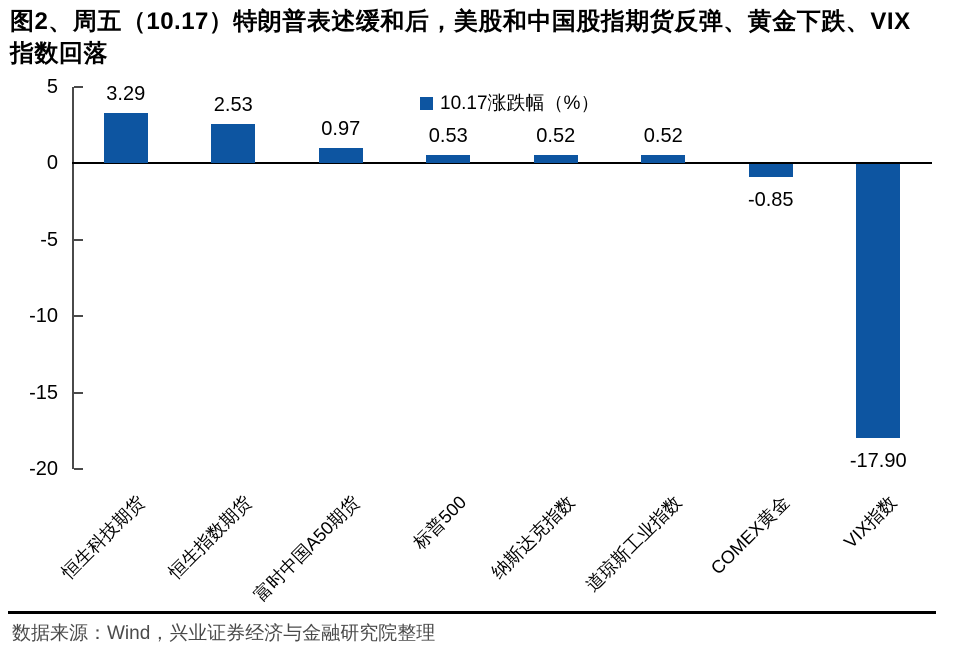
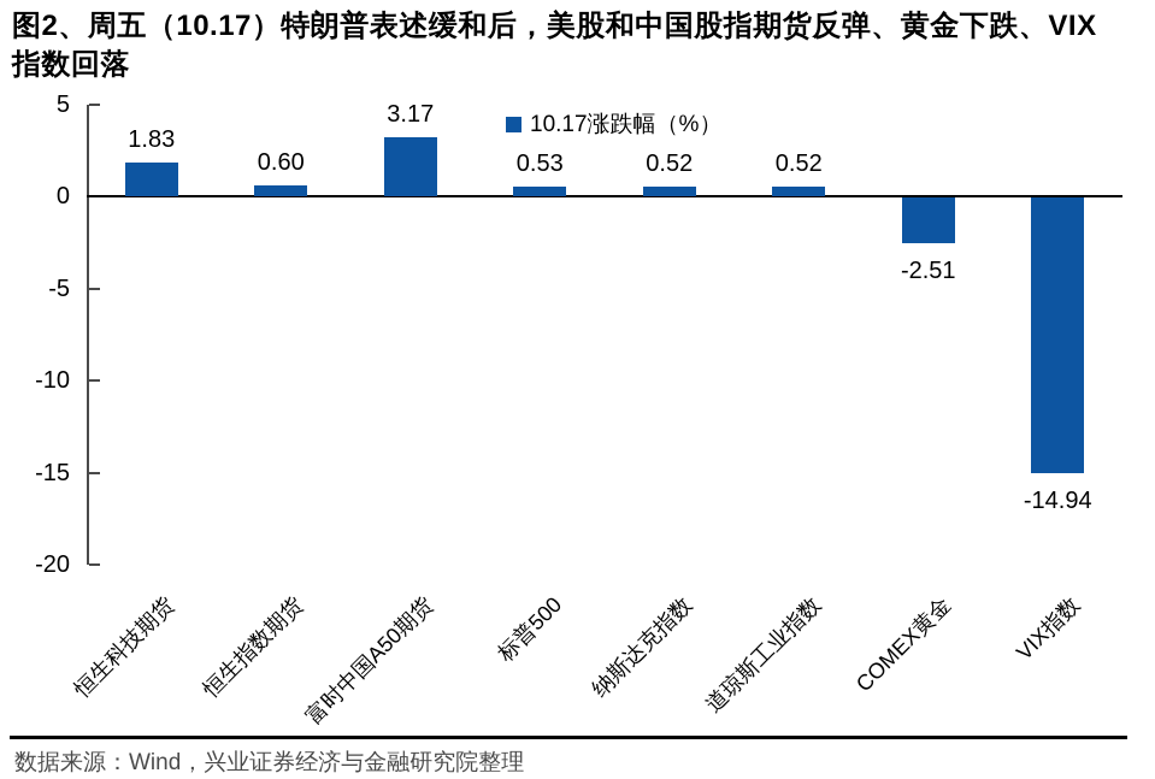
恒生科技期货: 3.29 -> 1.83
恒生指数期货: 2.53 -> 0.60
富时中国A50期货: 0.97 -> 3.17
COMEX黄金: -0.85 -> -2.51
VIX指数: -17.90 -> -14.94
